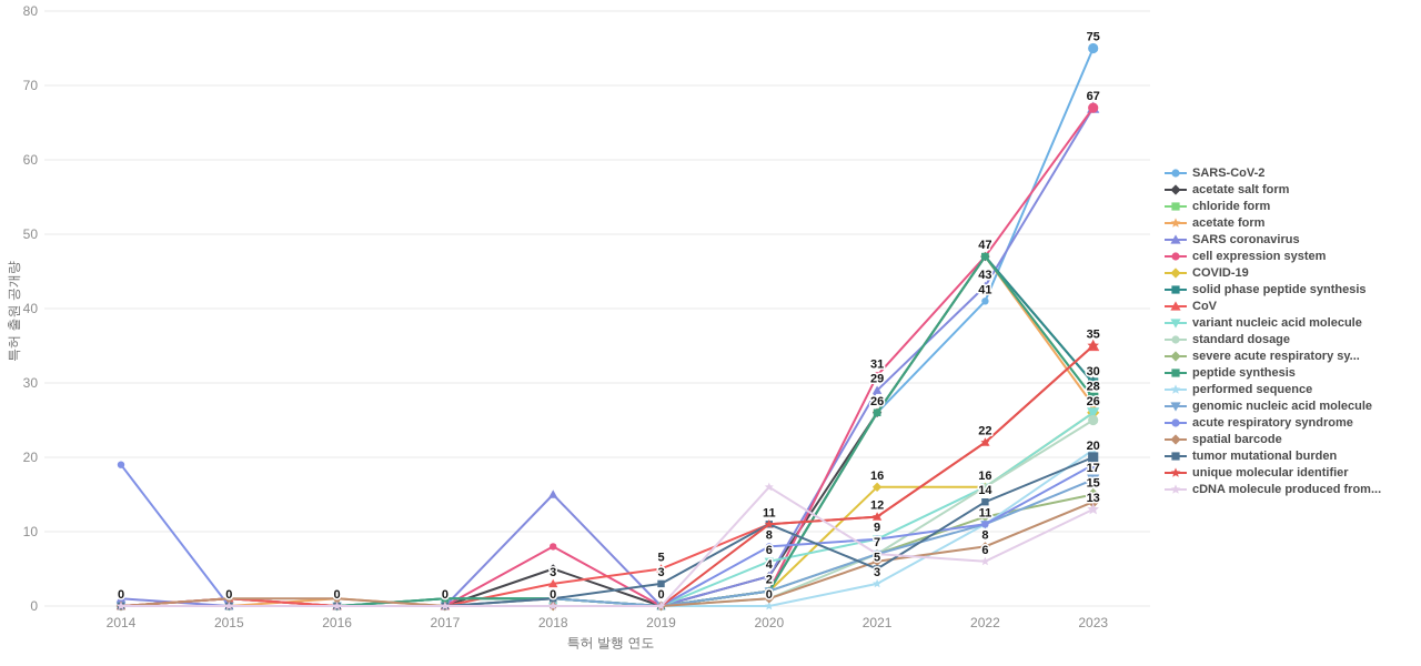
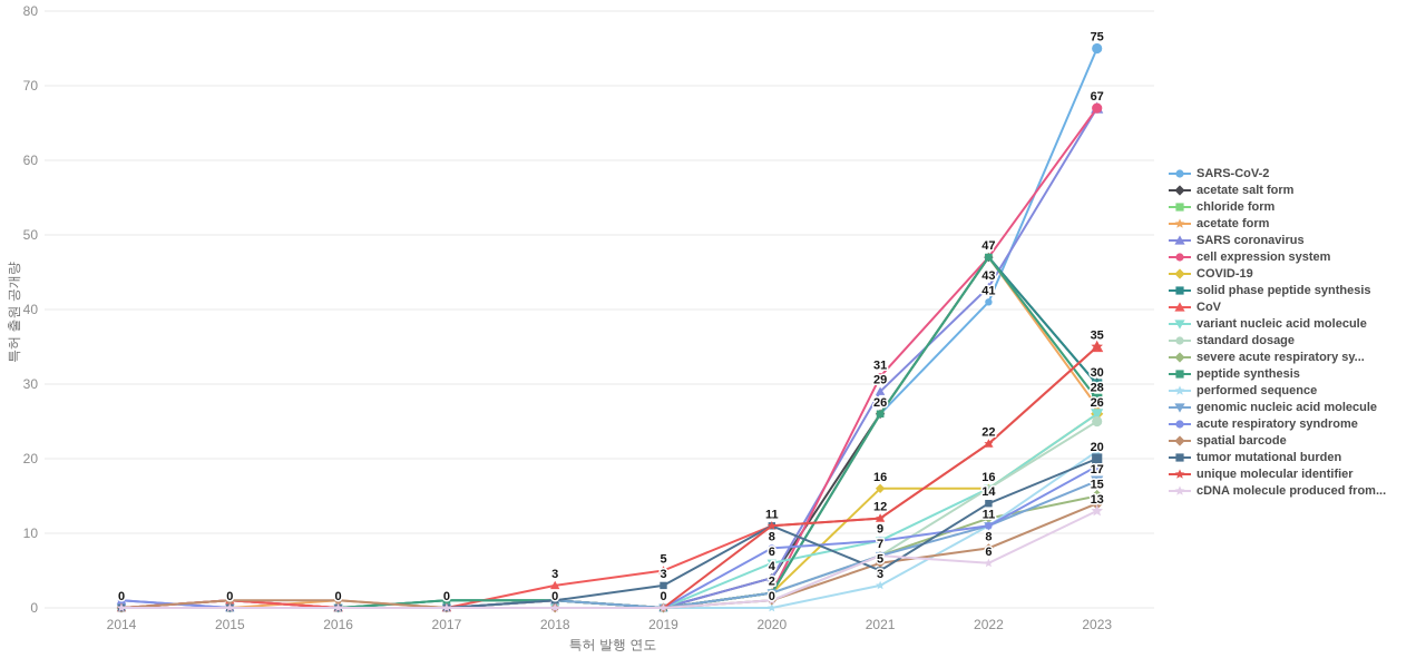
acute respiratory syndrome/2014: 19 -> 1
acetate salt form/2018: 5 -> 1
SARS coronavirus/2018: 15 -> 1
cell expression system/2018: 8 -> 1
cDNA molecule produced from.../2020: 16 -> 1
